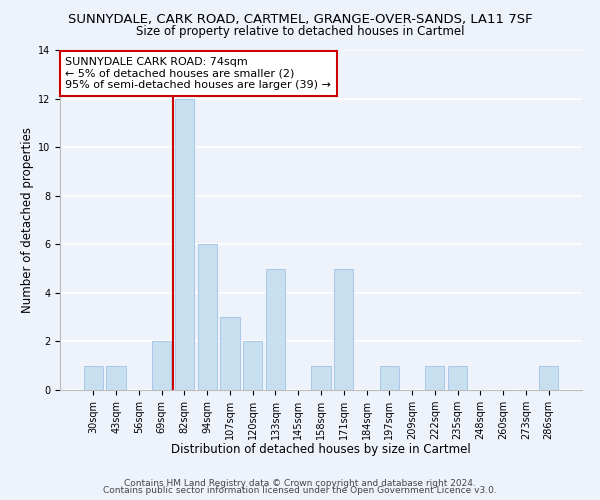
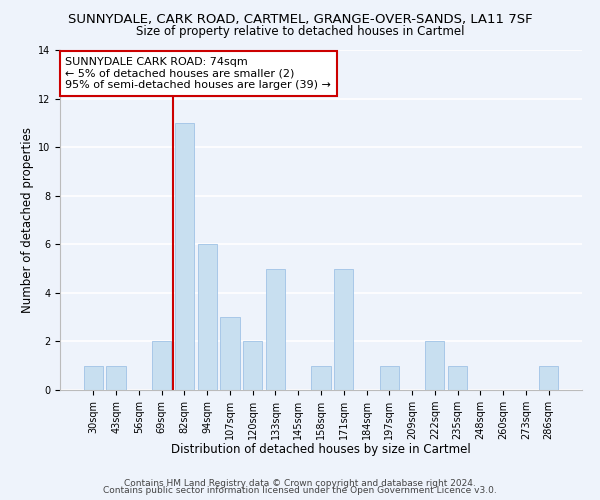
82sqm: 12 -> 11
222sqm: 1 -> 2
